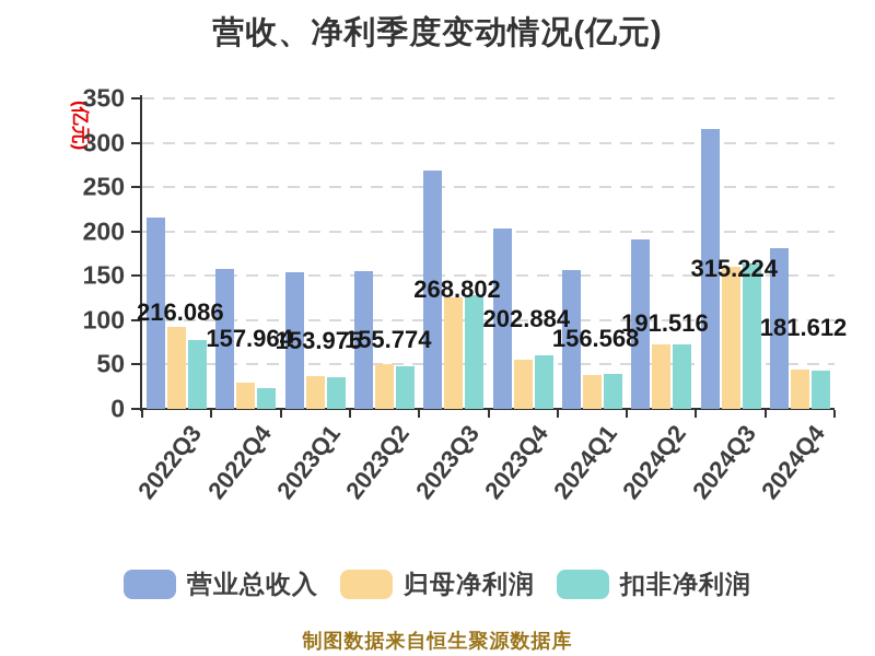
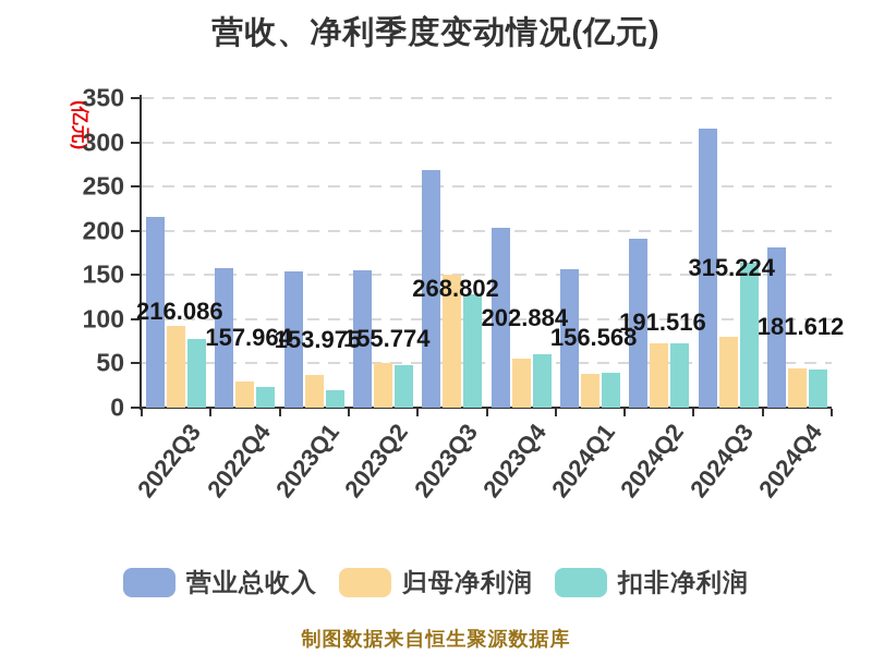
扣非净利润/2023Q1: 40 -> 20
归母净利润/2023Q3: 130 -> 150
归母净利润/2024Q3: 160 -> 80
